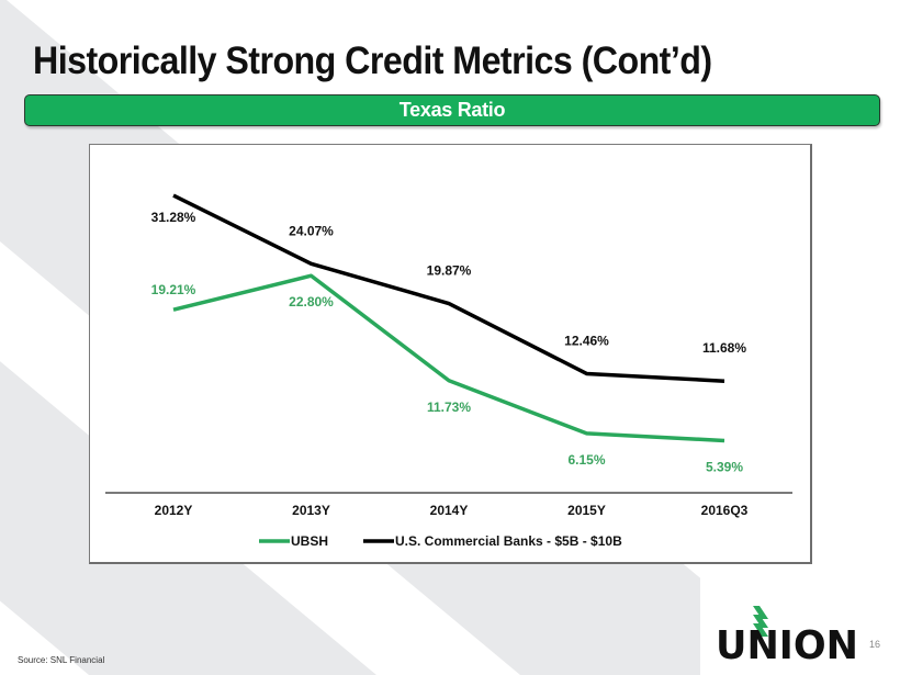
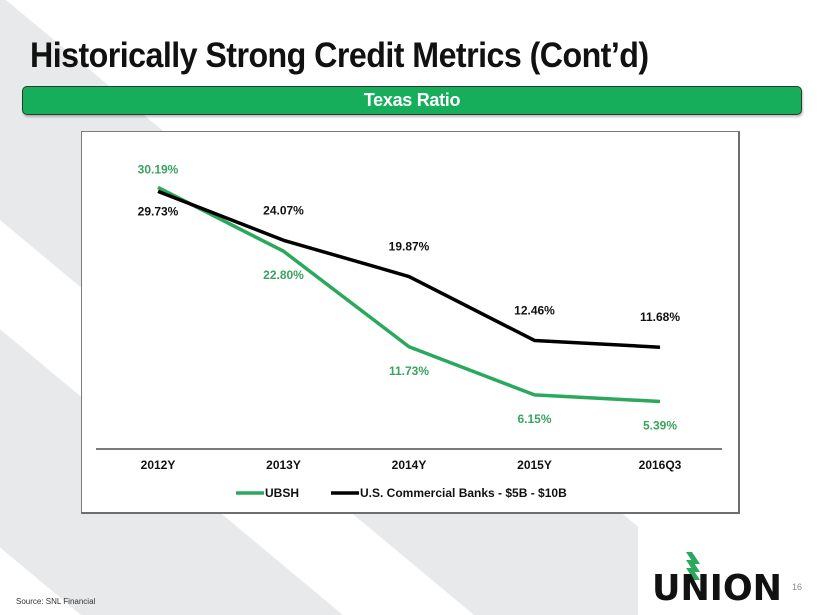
UBSH/2012Y: 19.21% -> 30.19%
U.S. Commercial Banks - $5B - $10B/2012Y: 31.28% -> 29.73%
